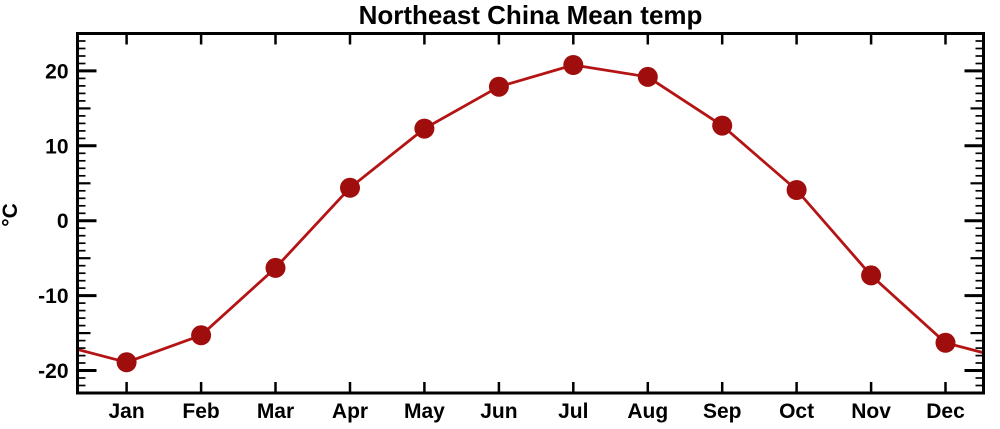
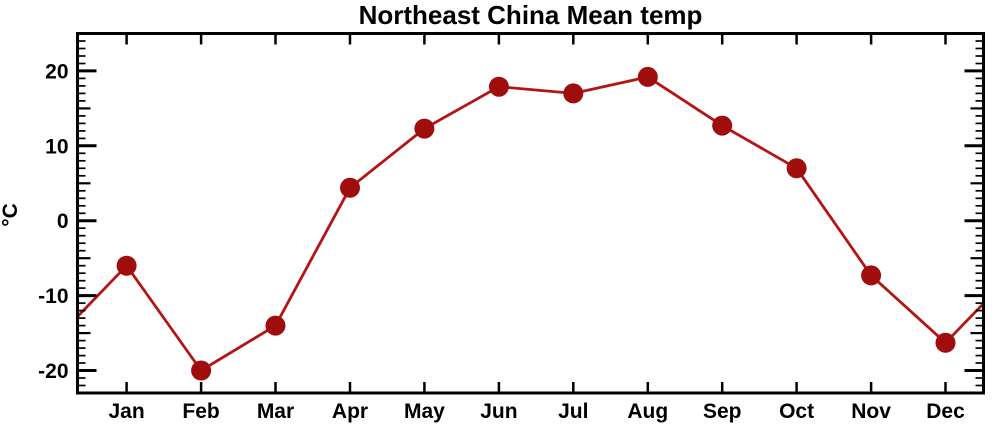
Jan: -19 -> -6
Feb: -15 -> -20
Mar: -6 -> -14
Jul: 21 -> 17
Oct: 4 -> 7
